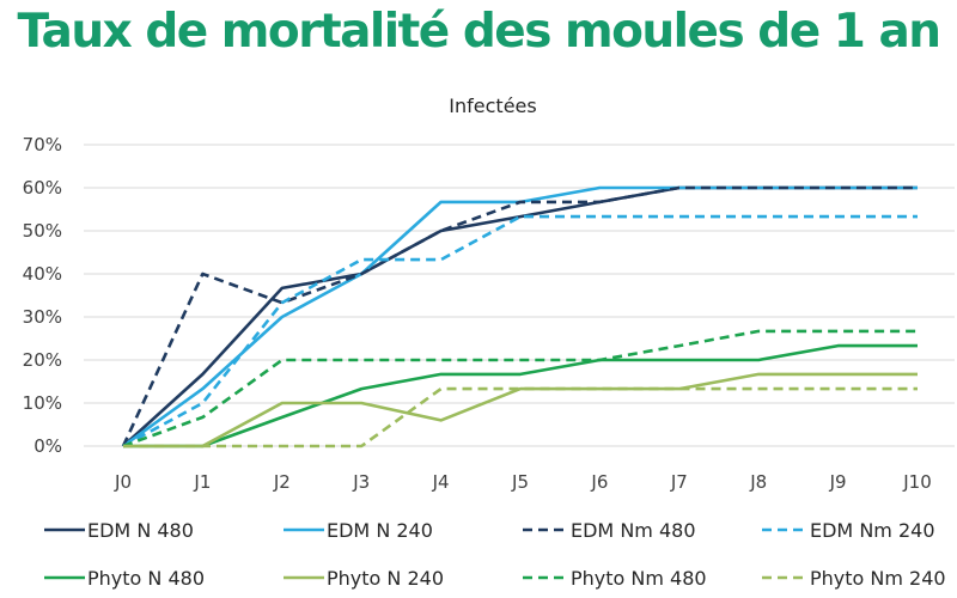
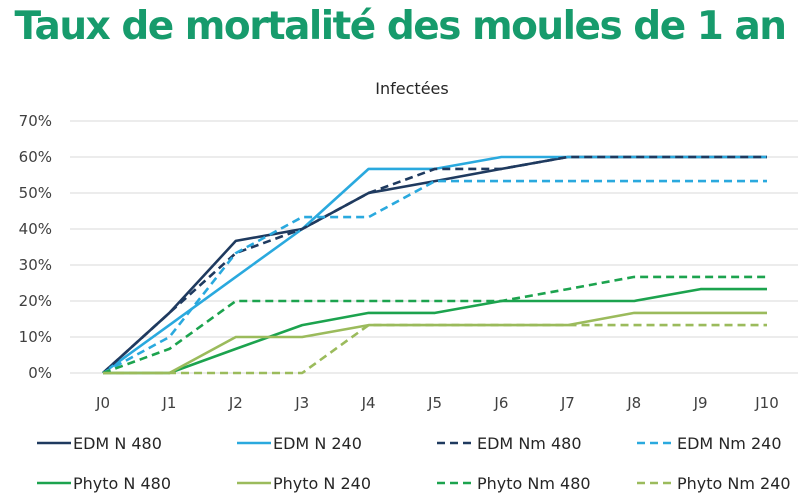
EDM Nm 480/J1: 40% -> 17%
EDM N 240/J2: 30% -> 27%
Phyto N 240/J4: 6% -> 13%
